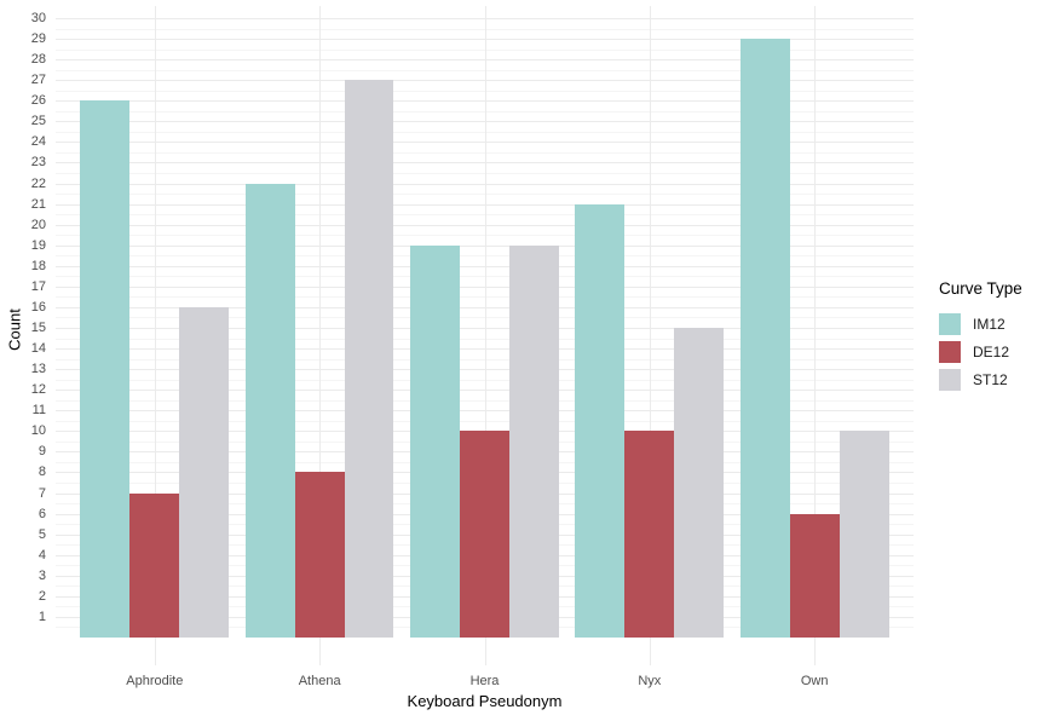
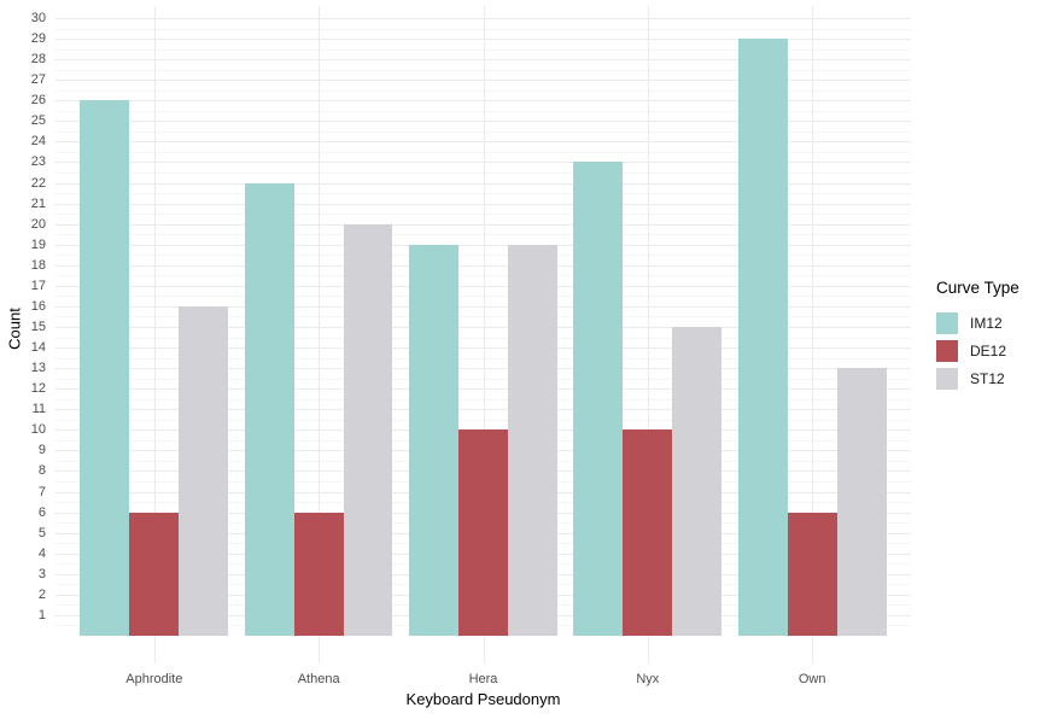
DE12/Aphrodite: 7 -> 6
DE12/Athena: 8 -> 6
ST12/Athena: 27 -> 20
IM12/Nyx: 21 -> 23
ST12/Own: 10 -> 13
